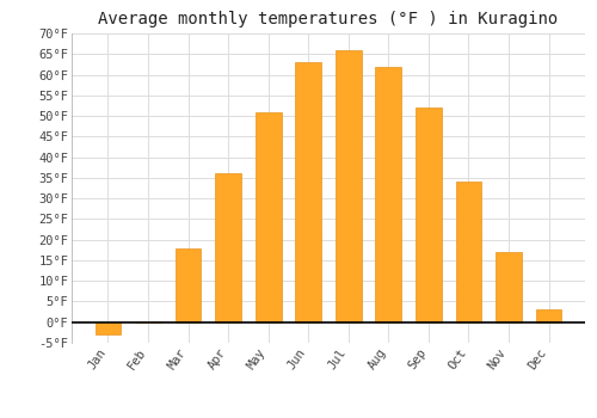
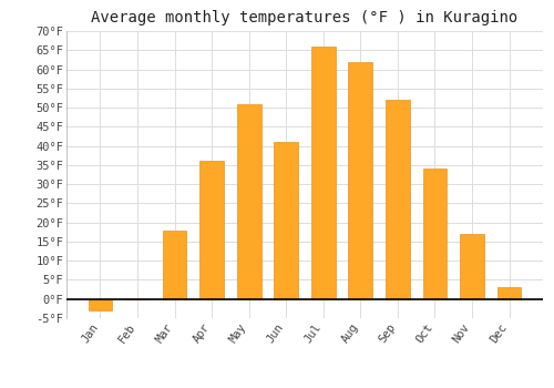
Jun: 63°F -> 41°F
